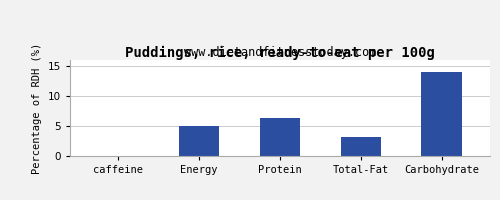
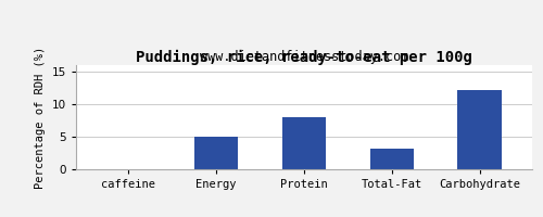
Protein: 6.3 -> 8.0
Carbohydrate: 14.0 -> 12.2
